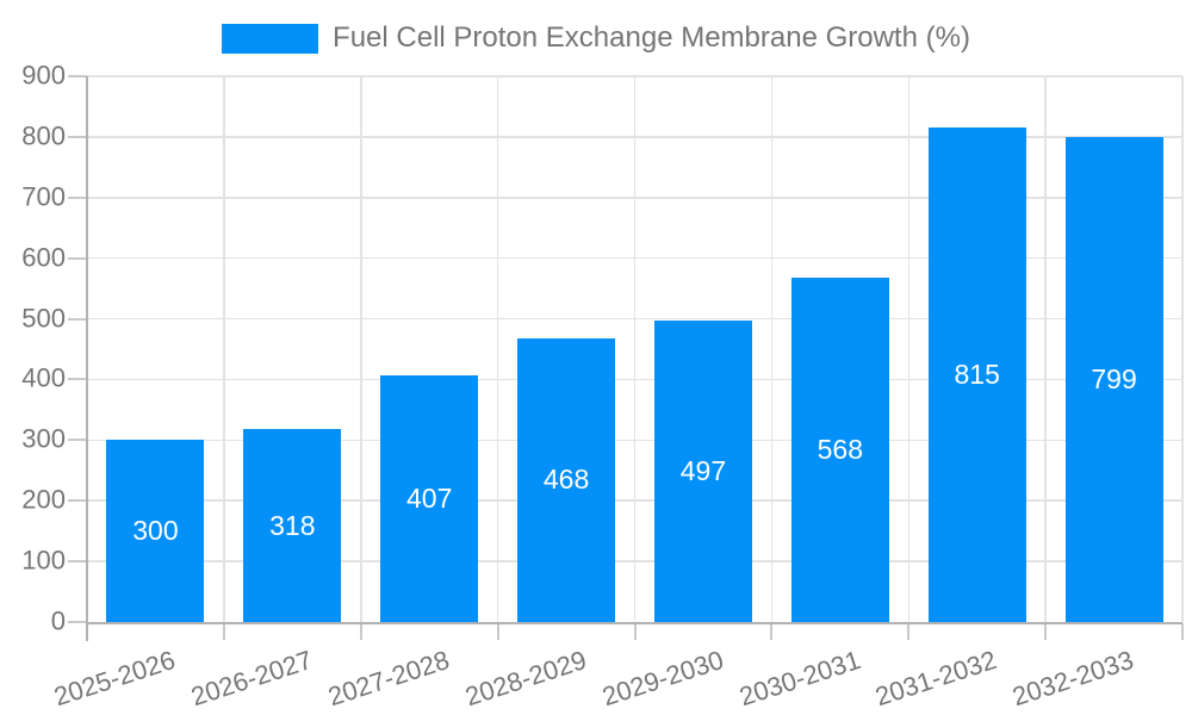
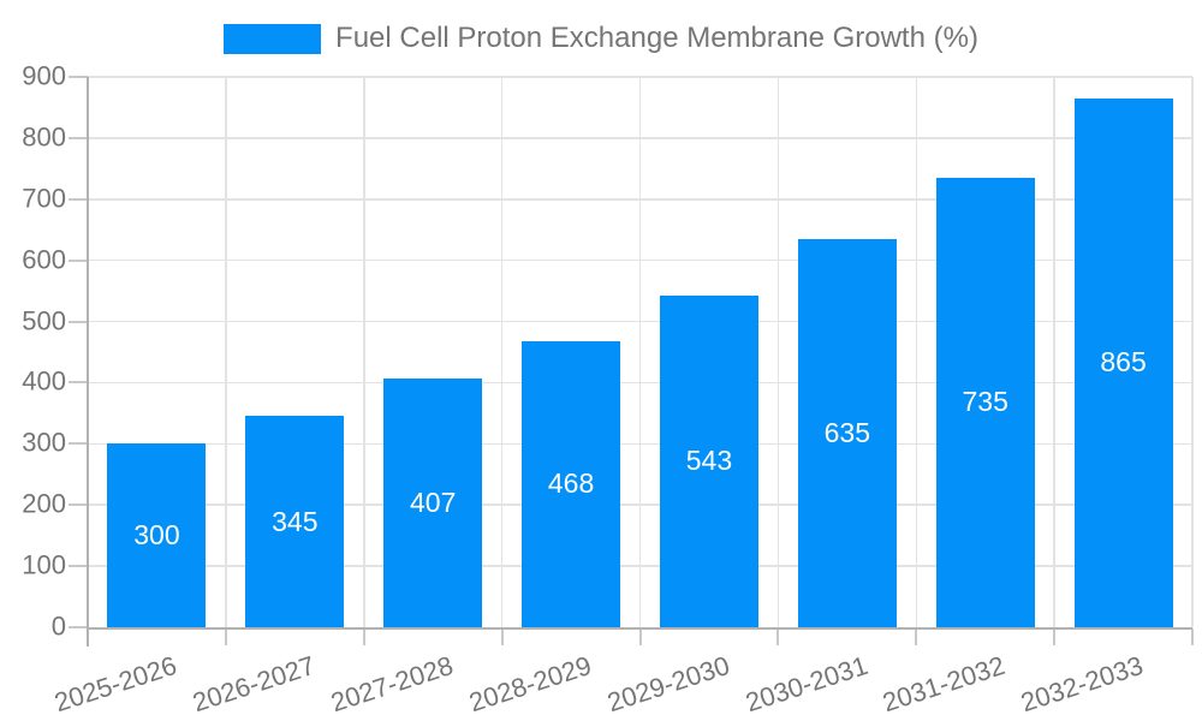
2026-2027: 318 -> 345
2029-2030: 497 -> 543
2030-2031: 568 -> 635
2031-2032: 815 -> 735
2032-2033: 799 -> 865
